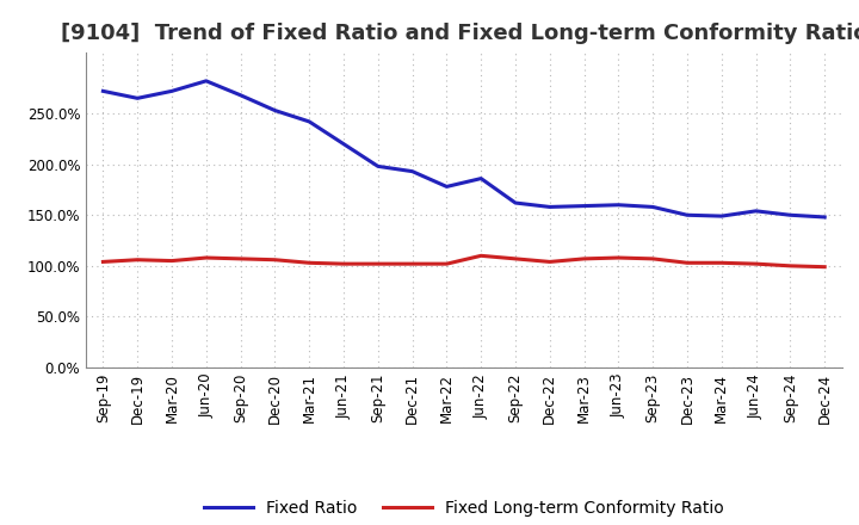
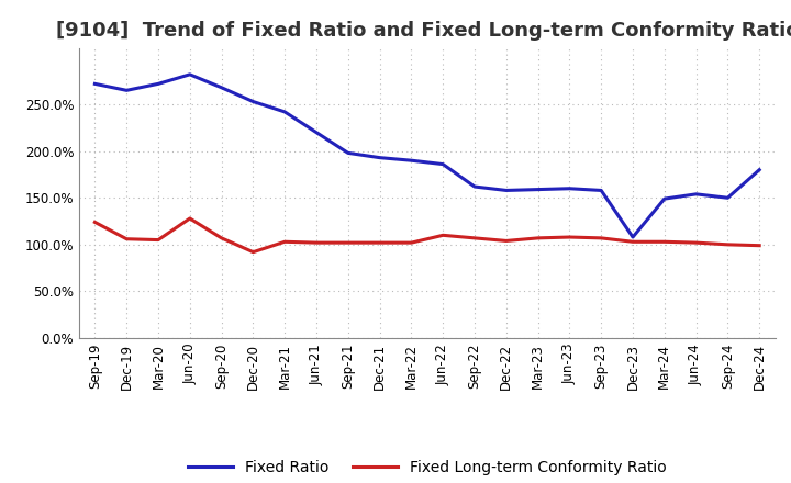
Fixed Long-term Conformity Ratio/Sep-19: 104% -> 124%
Fixed Long-term Conformity Ratio/Jun-20: 108% -> 128%
Fixed Long-term Conformity Ratio/Dec-20: 106% -> 92%
Fixed Ratio/Mar-22: 178% -> 190%
Fixed Ratio/Dec-23: 150% -> 108%
Fixed Ratio/Dec-24: 148% -> 180%
